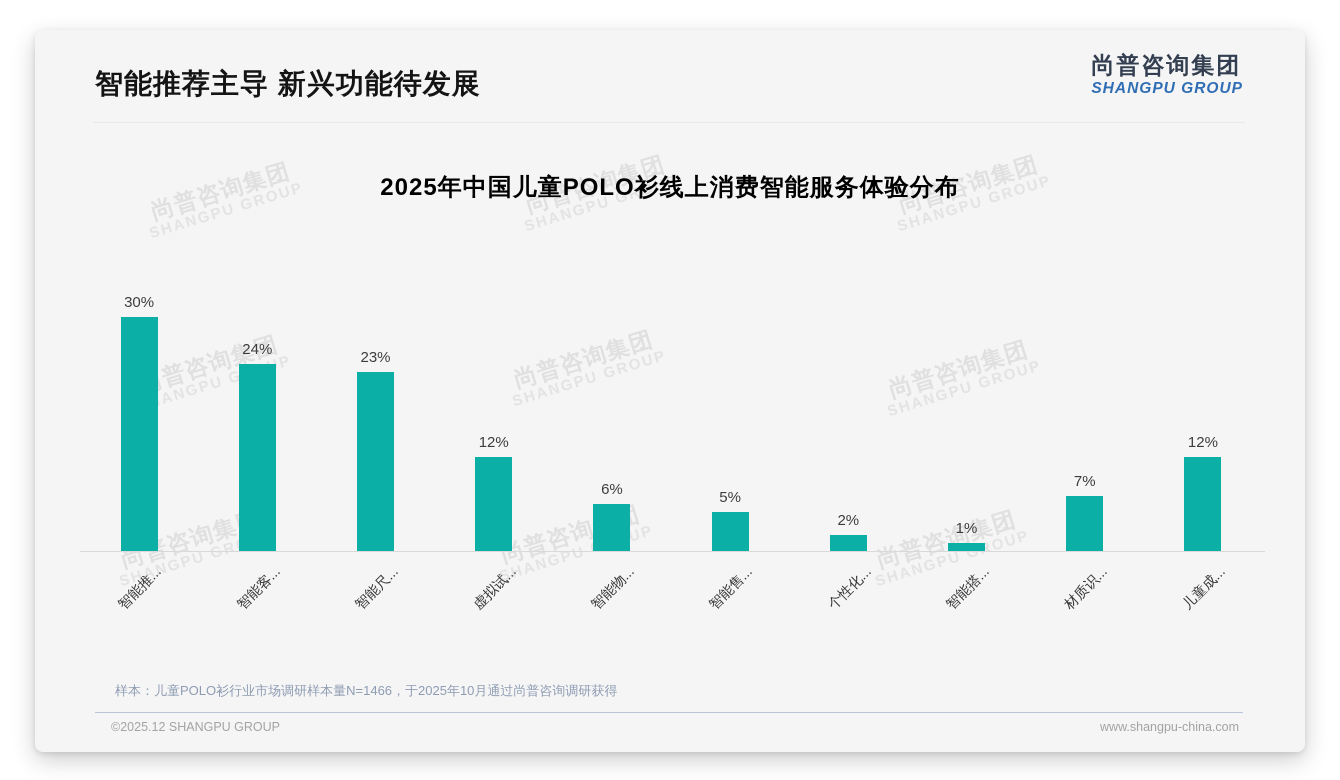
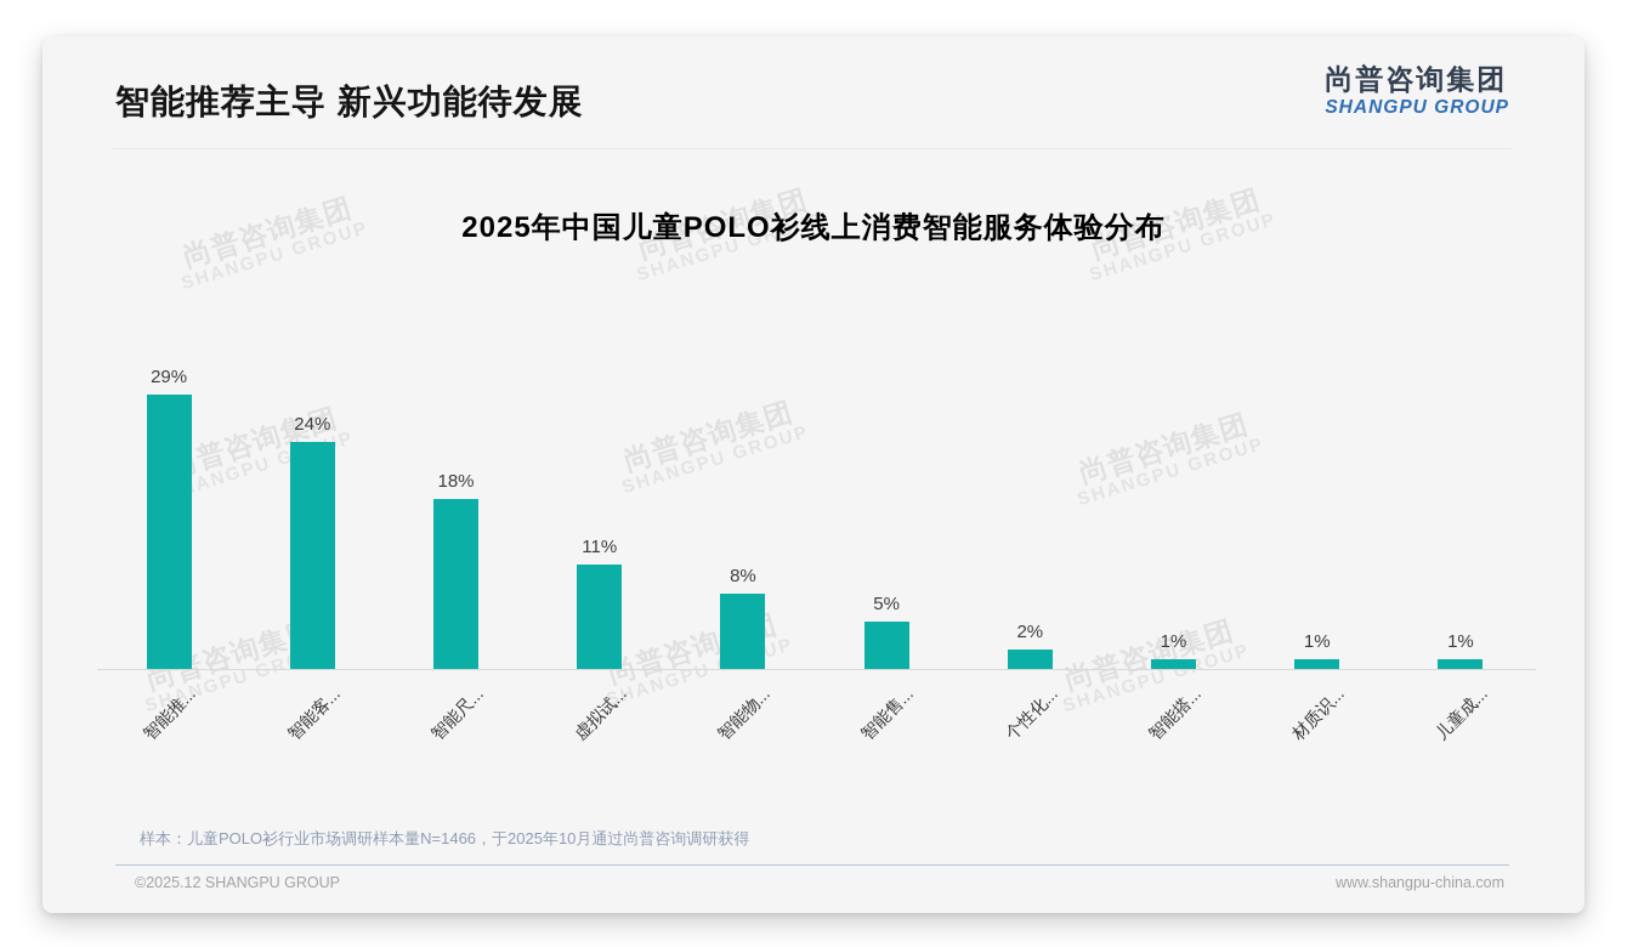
智能推...: 30% -> 29%
智能尺...: 23% -> 18%
虚拟试...: 12% -> 11%
智能物...: 6% -> 8%
材质识...: 7% -> 1%
儿童成...: 12% -> 1%
